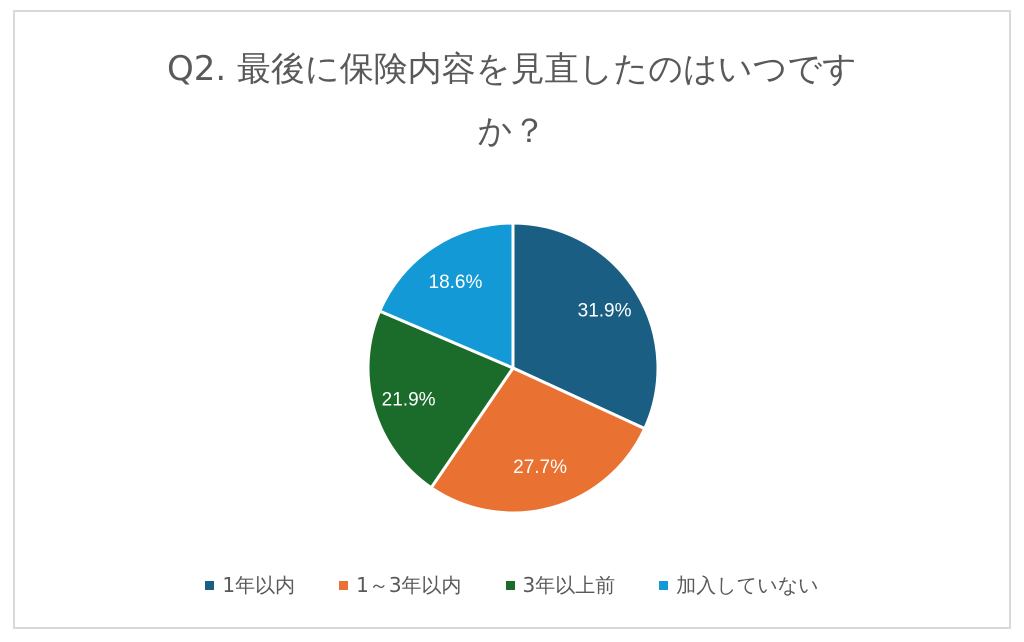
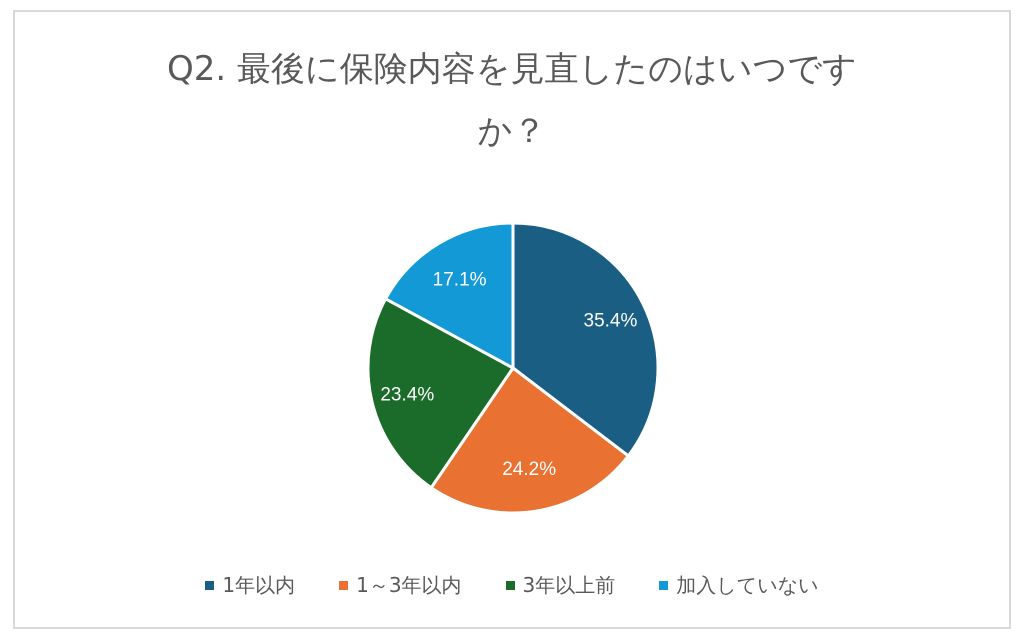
1年以内: 31.9% -> 35.4%
1～3年以内: 27.7% -> 24.2%
3年以上前: 21.9% -> 23.4%
加入していない: 18.6% -> 17.1%
